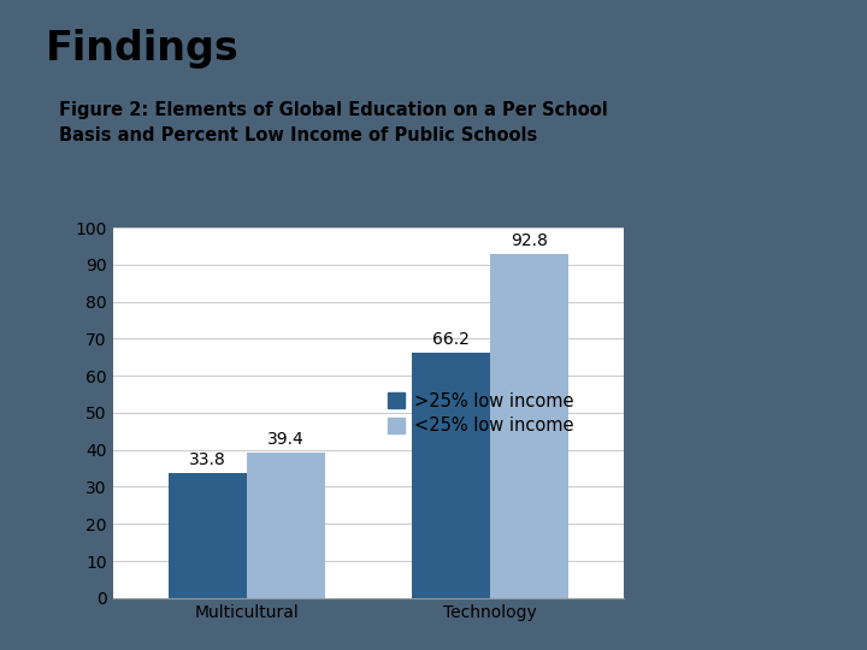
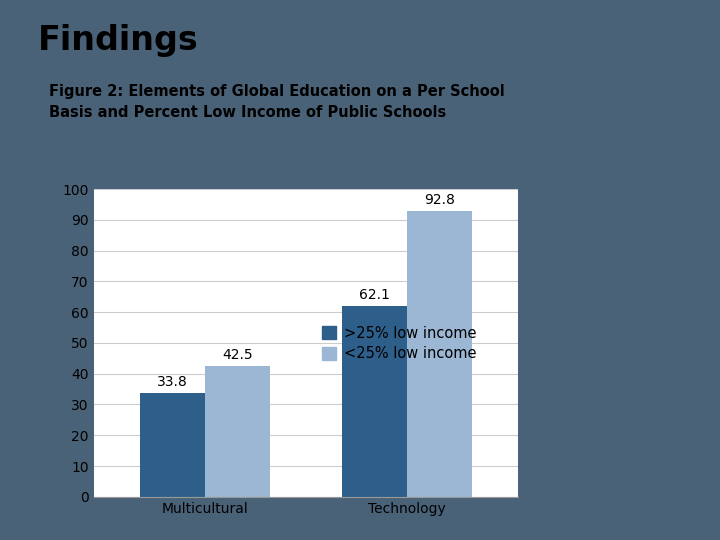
<25% low income/Multicultural: 39.4 -> 42.5
>25% low income/Technology: 66.2 -> 62.1
